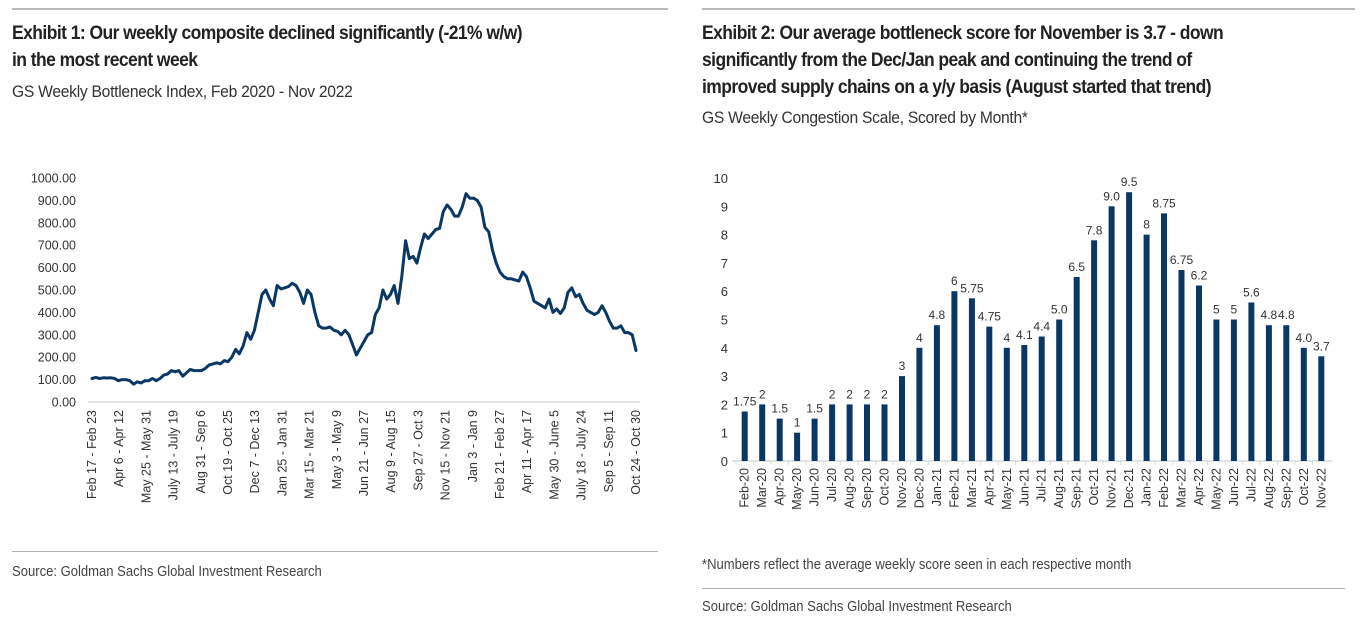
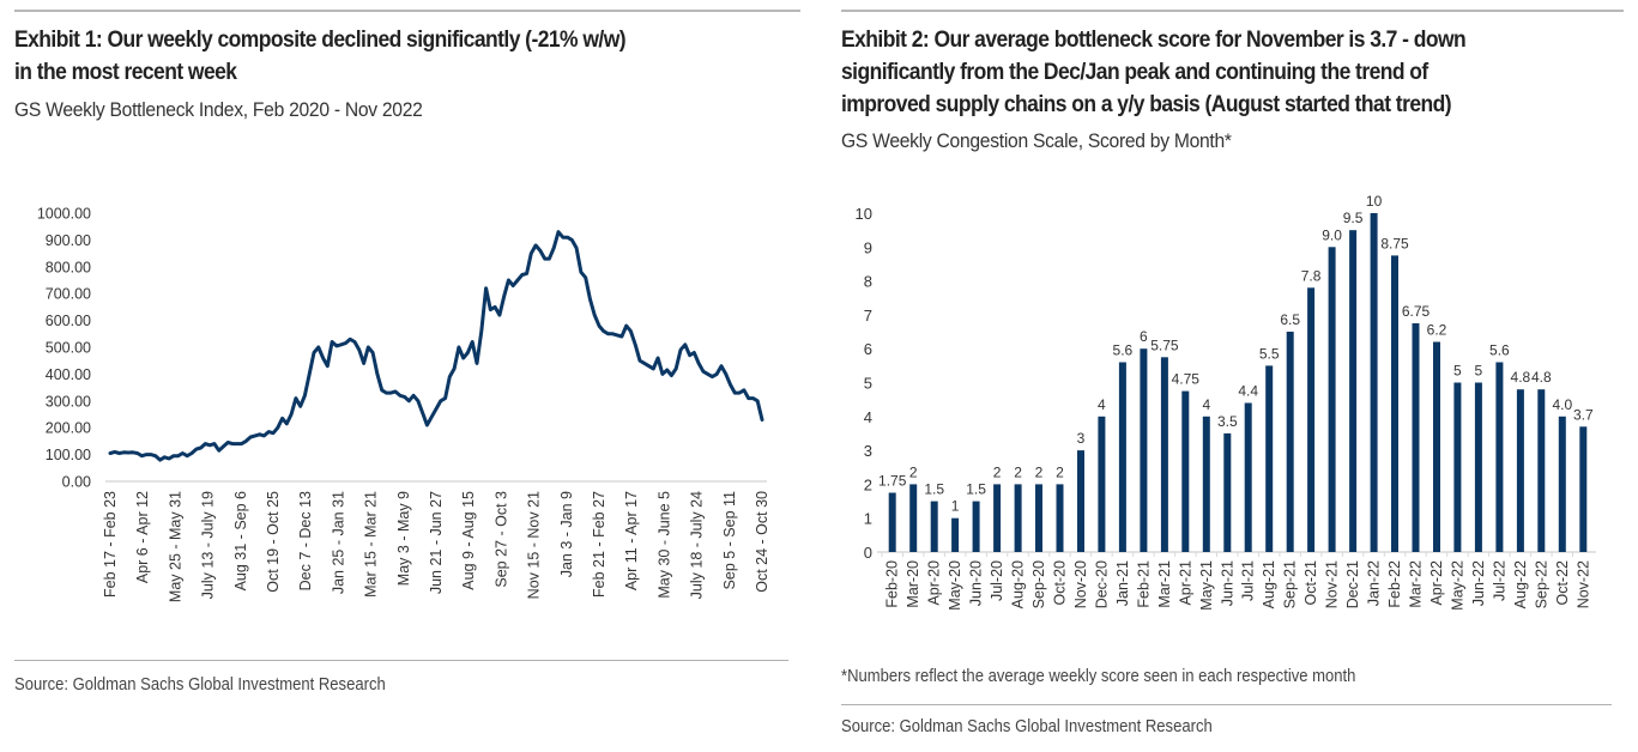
GS Weekly Congestion Scale, Scored by Month*/Jan-21: 4.8 -> 5.6
GS Weekly Congestion Scale, Scored by Month*/Jun-21: 4.1 -> 3.5
GS Weekly Congestion Scale, Scored by Month*/Aug-21: 5.0 -> 5.5
GS Weekly Congestion Scale, Scored by Month*/Jan-22: 8 -> 10
